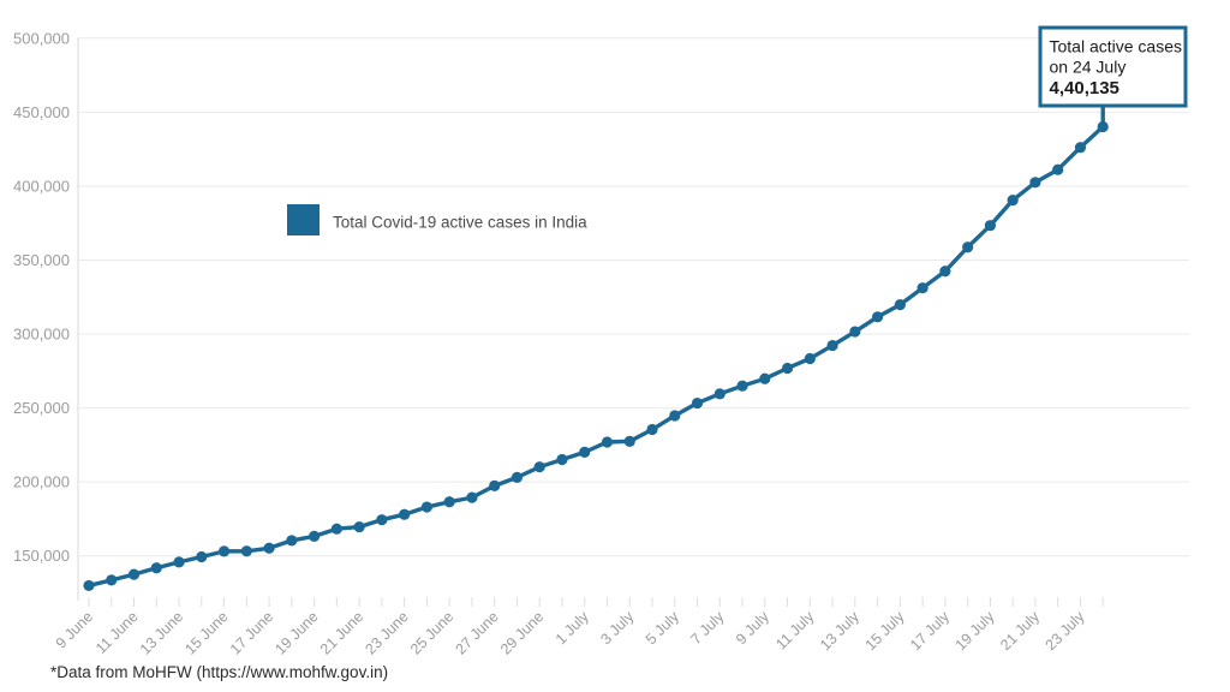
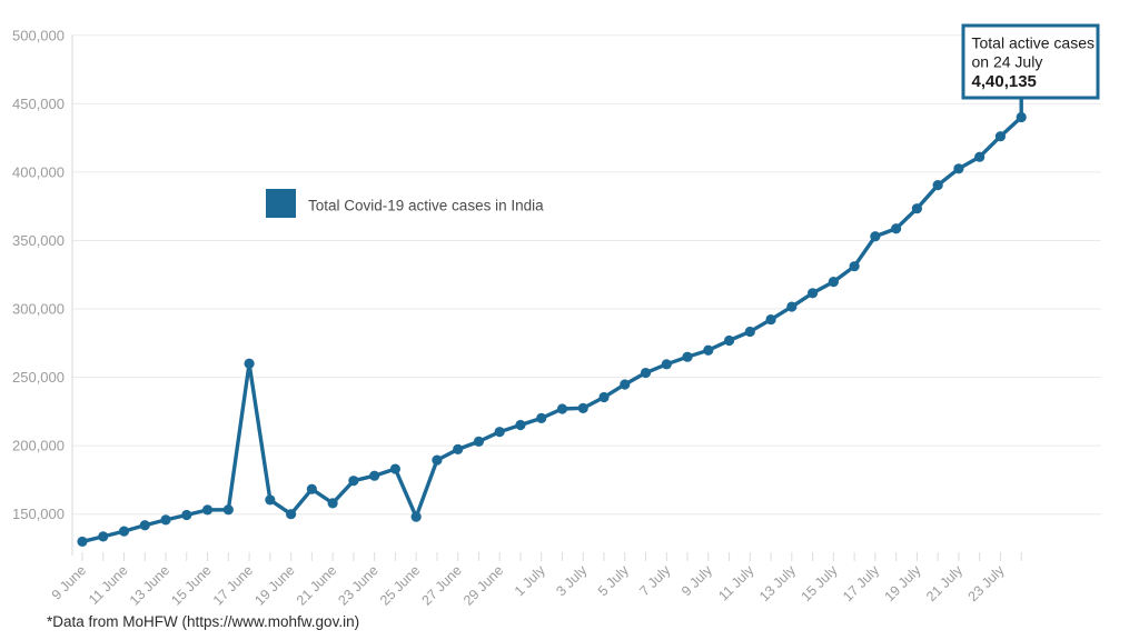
17 June: 155000 -> 260000
19 June: 163000 -> 150000
21 June: 170000 -> 158000
25 June: 187000 -> 148000
17 July: 342000 -> 353000
